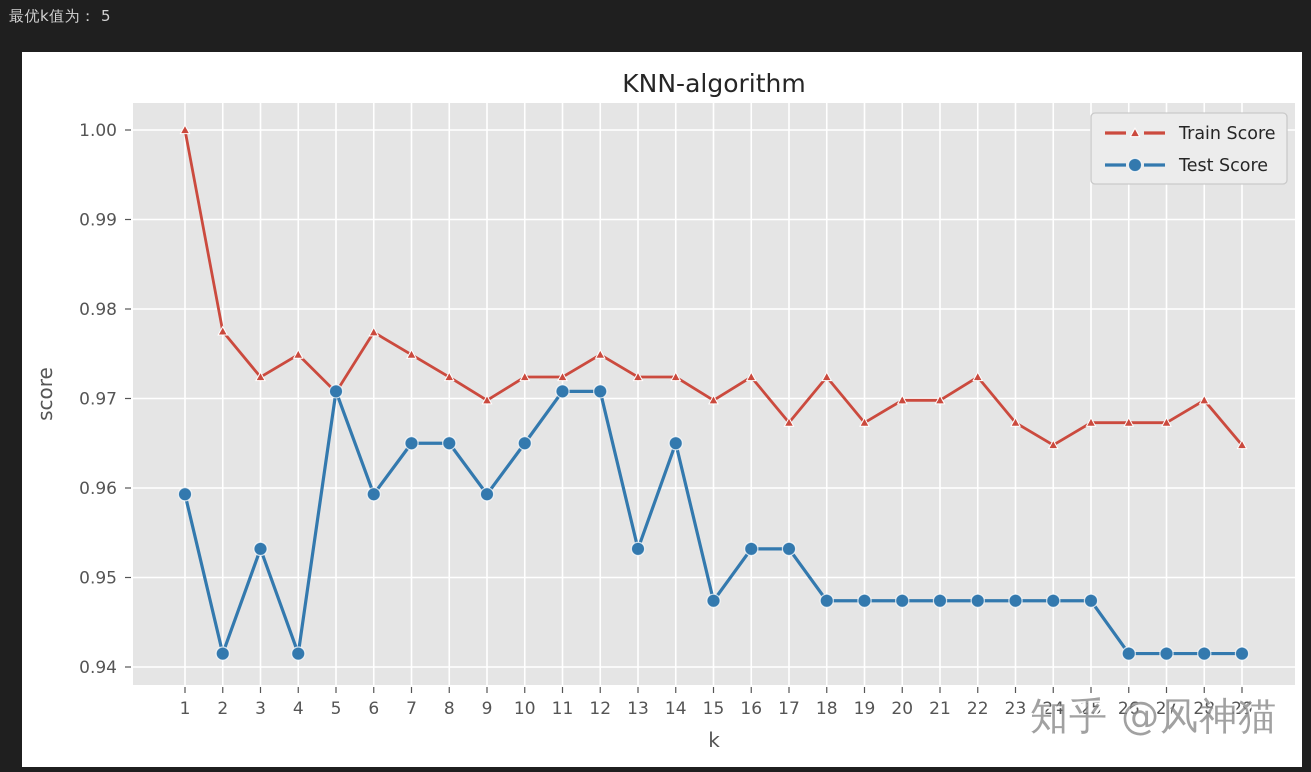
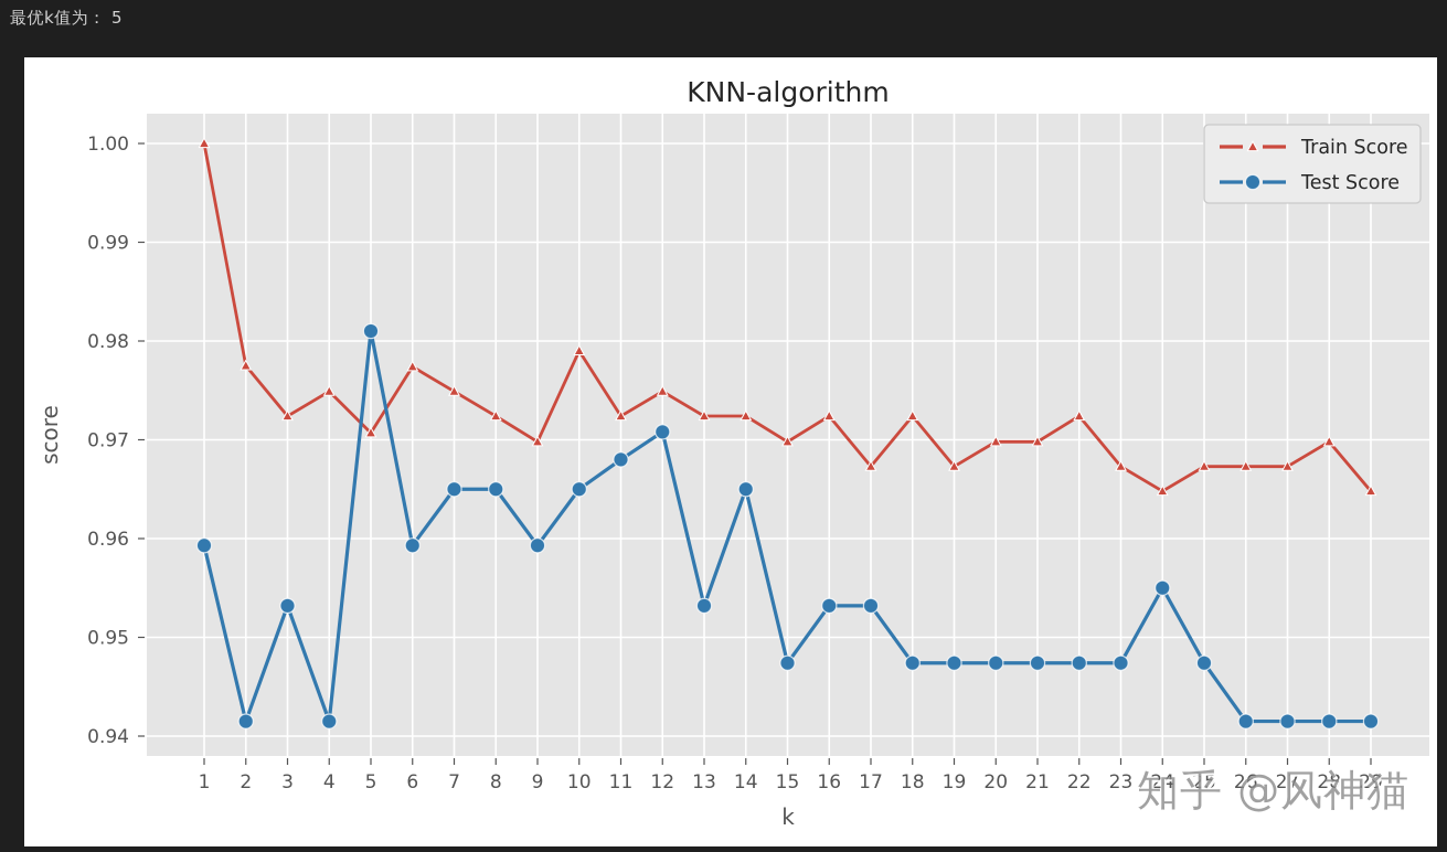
Test Score/5: 0.971 -> 0.981
Train Score/10: 0.972 -> 0.979
Test Score/11: 0.971 -> 0.968
Test Score/24: 0.947 -> 0.955
